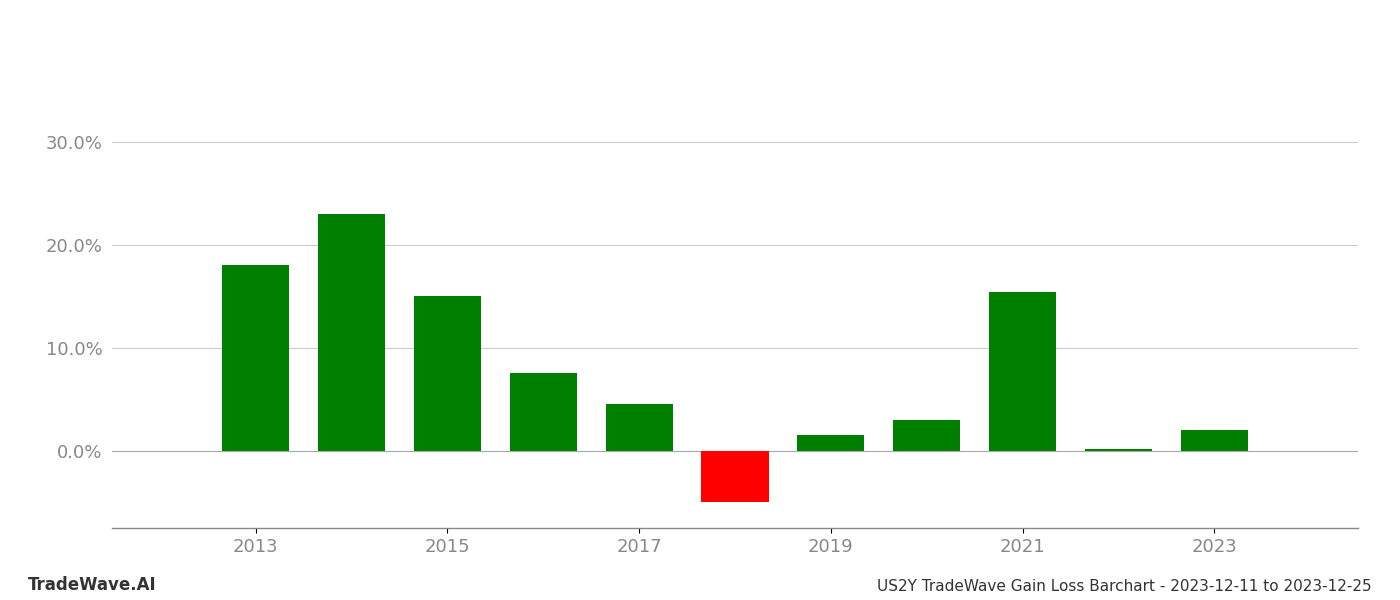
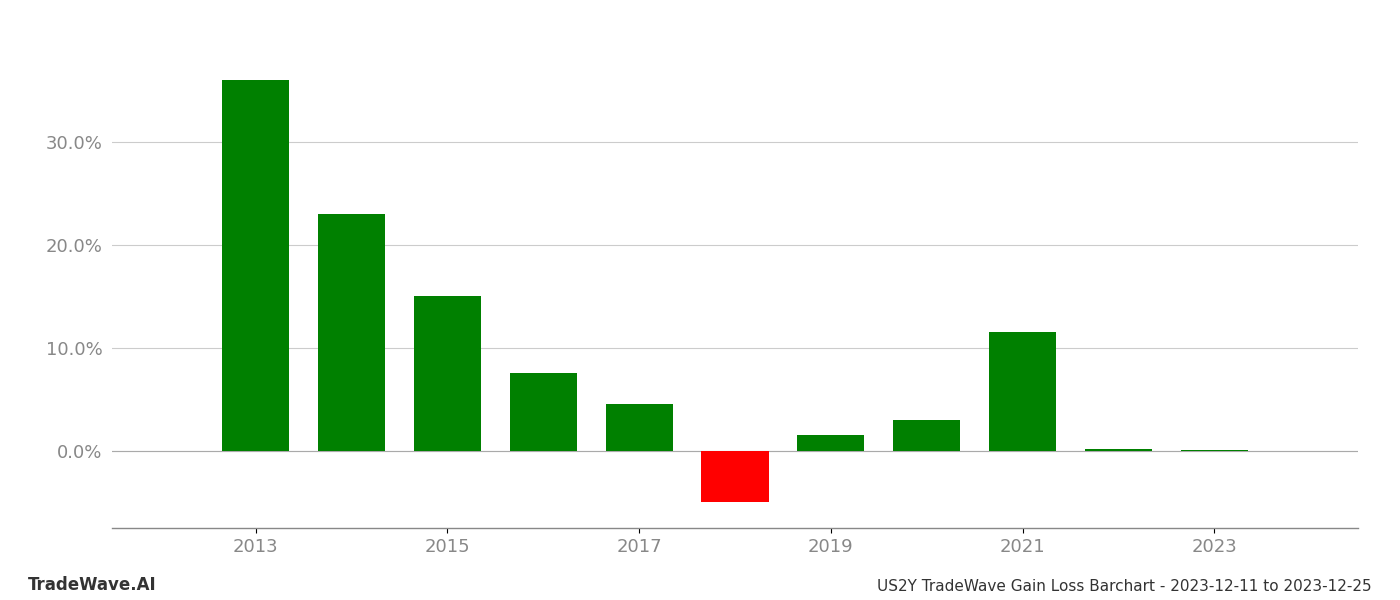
2013: 18.0% -> 36.0%
2021: 15.4% -> 11.5%
2023: 2.0% -> 0.1%
